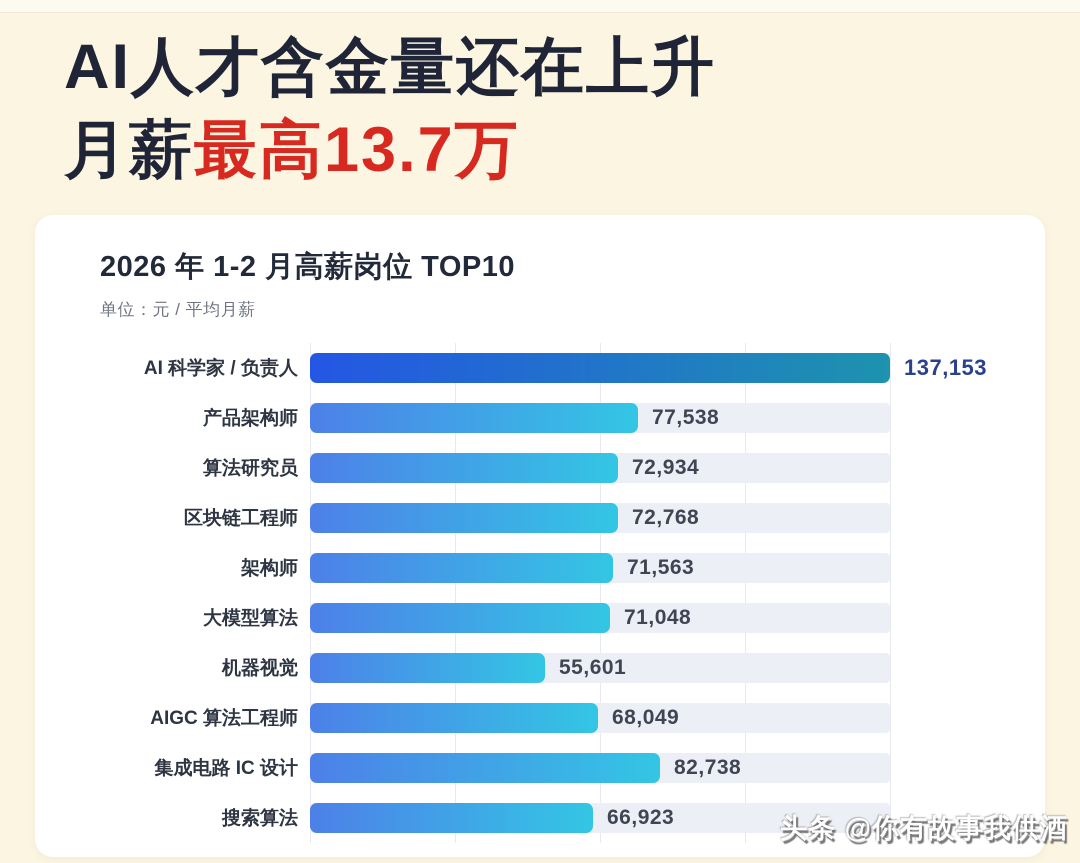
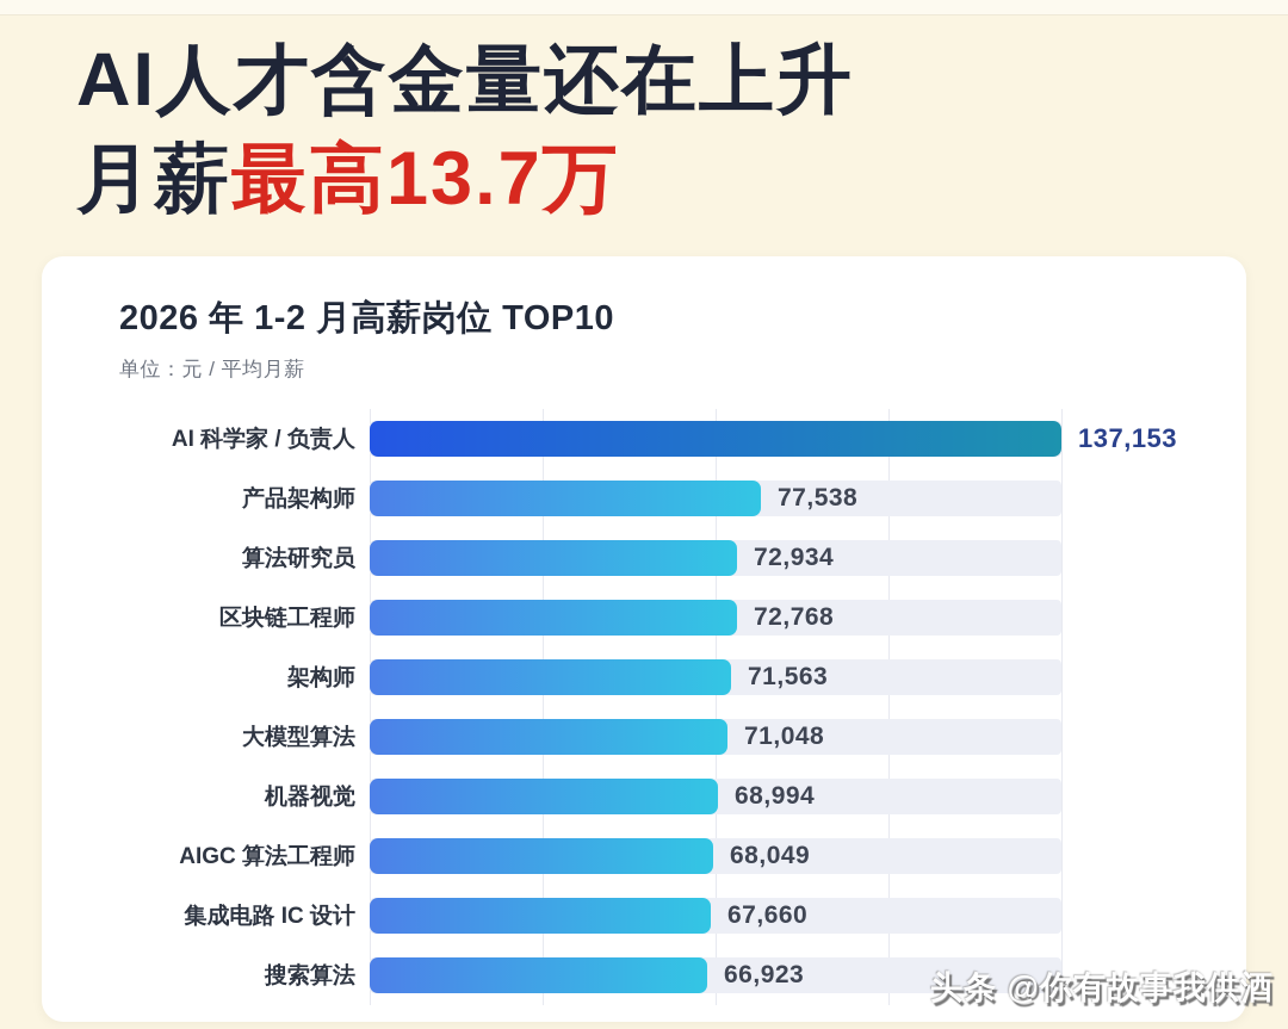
机器视觉: 55,601 -> 68,994
集成电路 IC 设计: 82,738 -> 67,660
